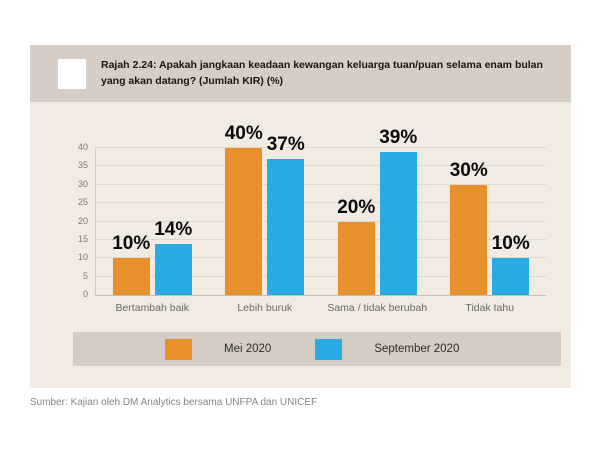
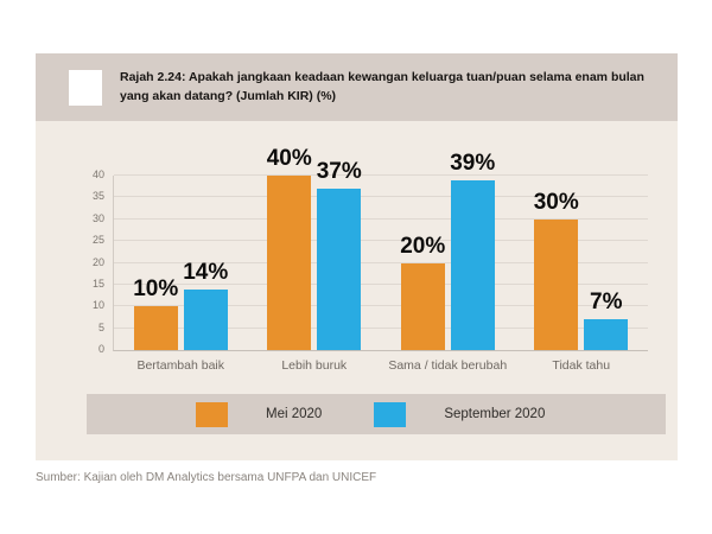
September 2020/Tidak tahu: 10% -> 7%
